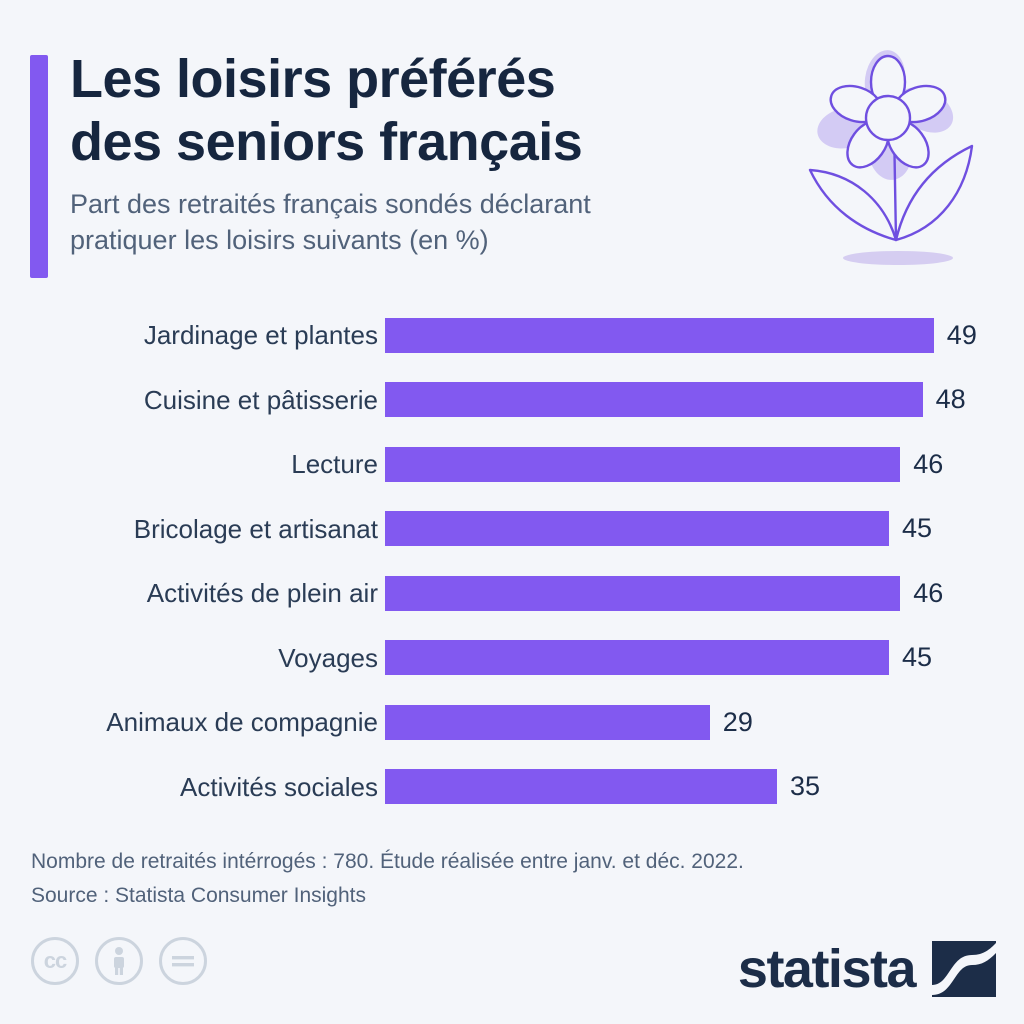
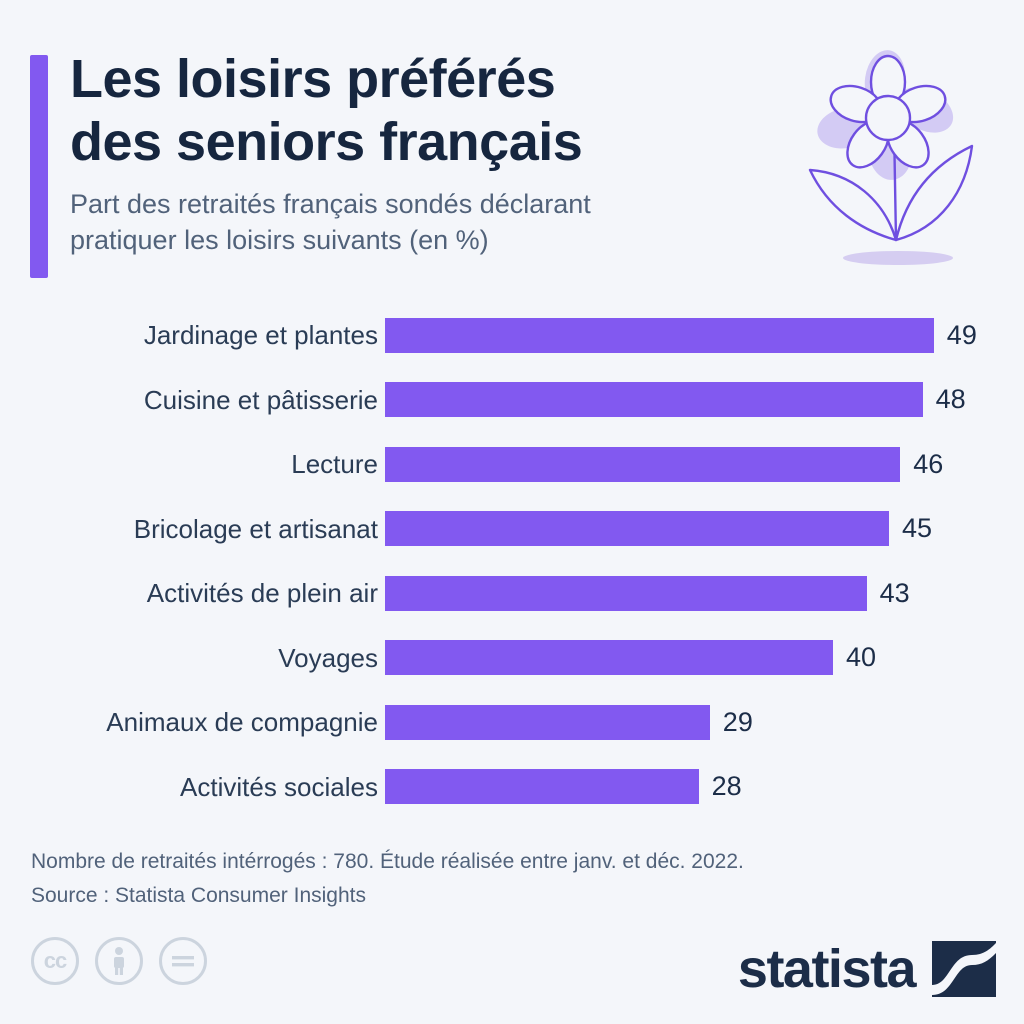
Activités de plein air: 46 -> 43
Voyages: 45 -> 40
Activités sociales: 35 -> 28
